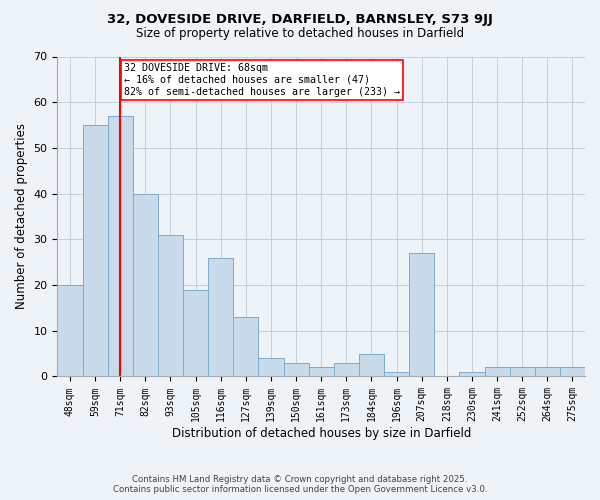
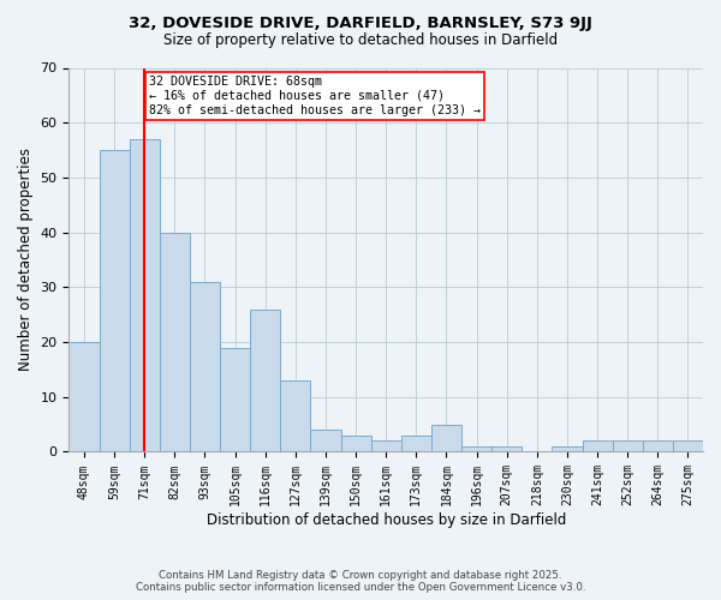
207sqm: 27 -> 1
